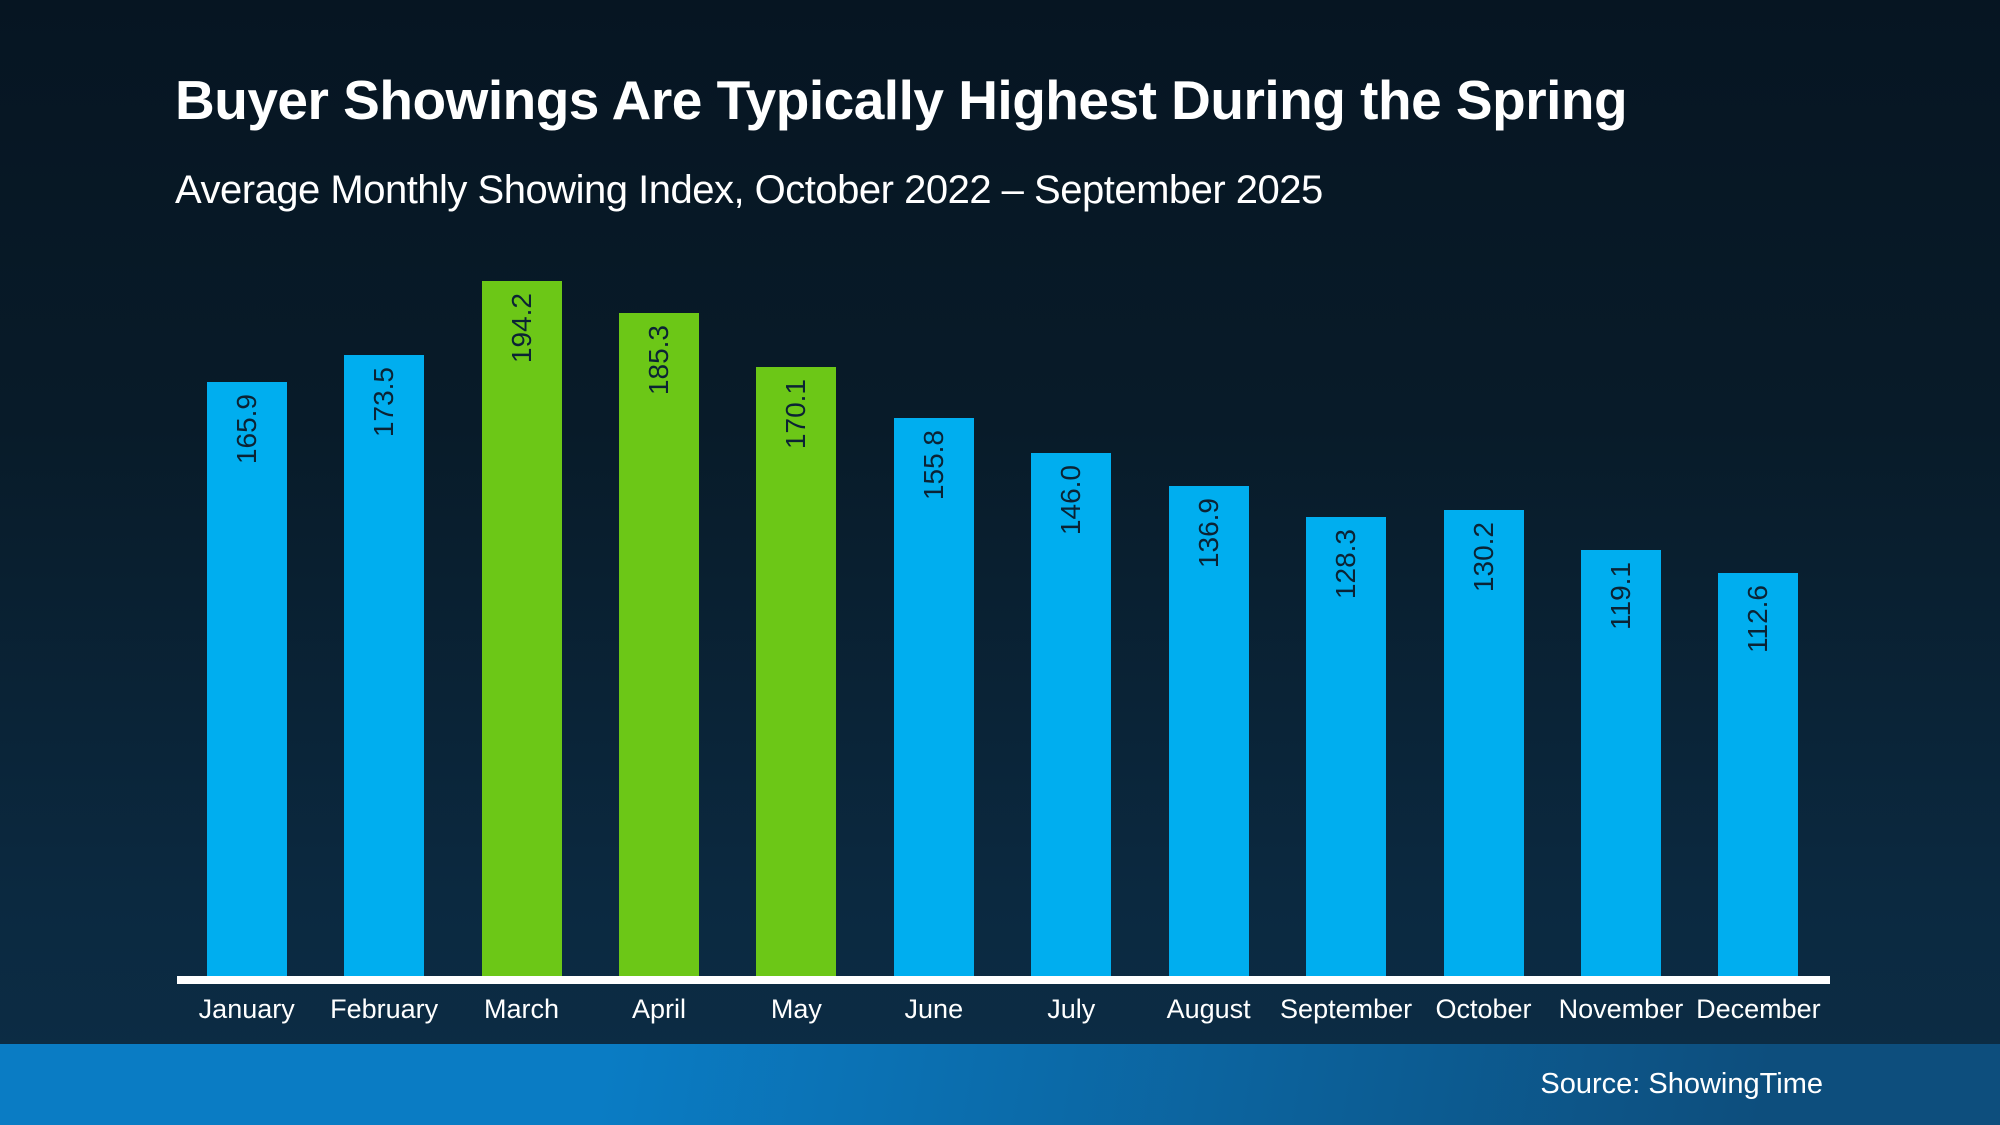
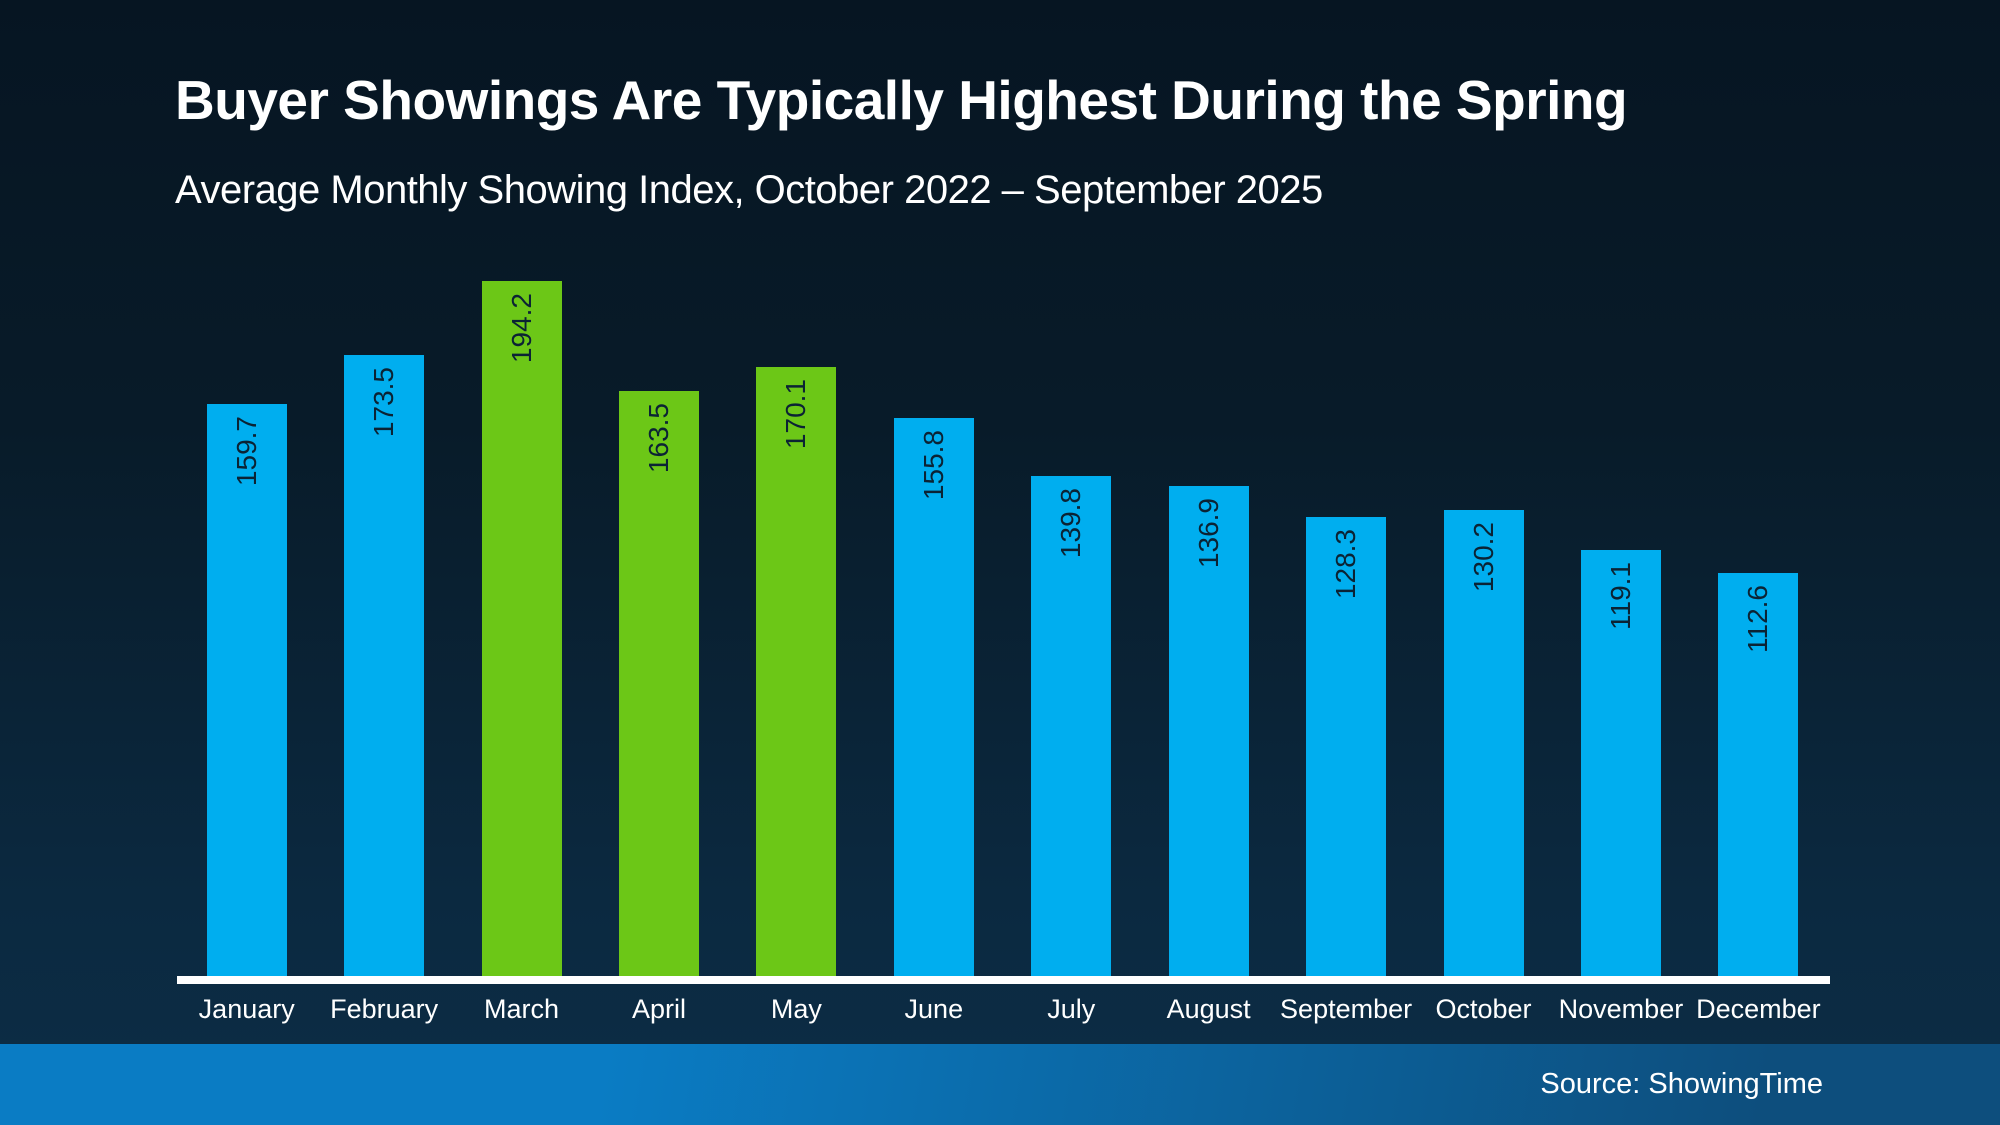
January: 165.9 -> 159.7
April: 185.3 -> 163.5
July: 146.0 -> 139.8
